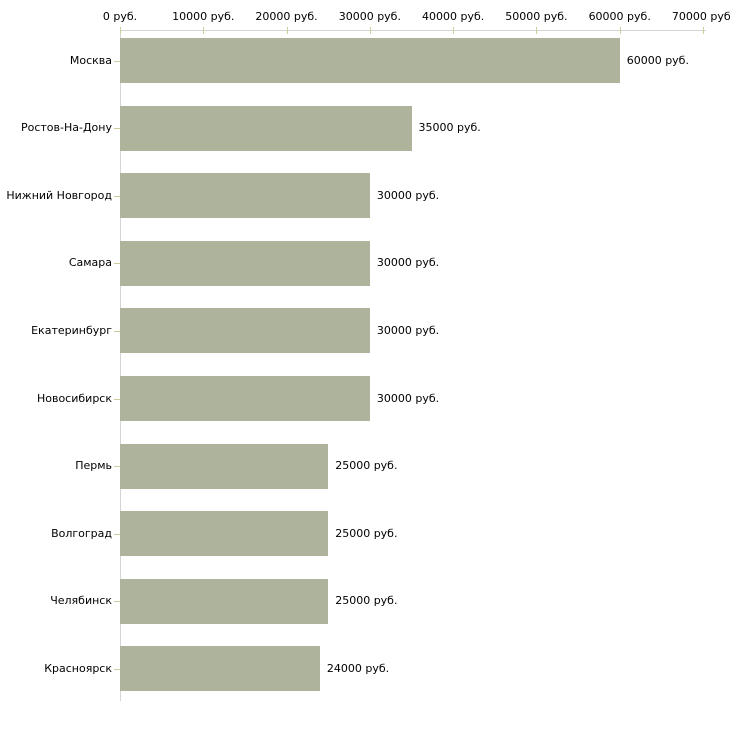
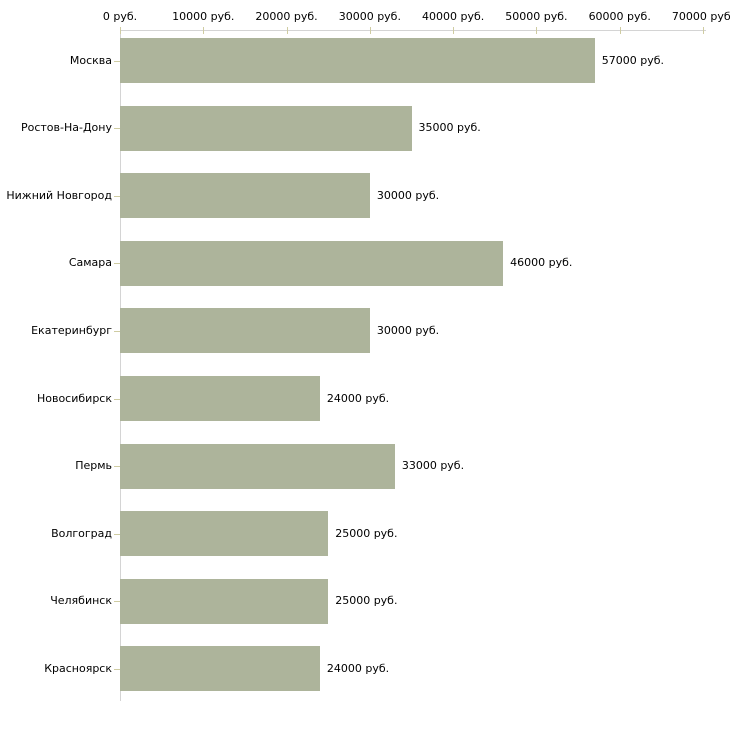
Москва: 60000 -> 57000
Самара: 30000 -> 46000
Новосибирск: 30000 -> 24000
Пермь: 25000 -> 33000
